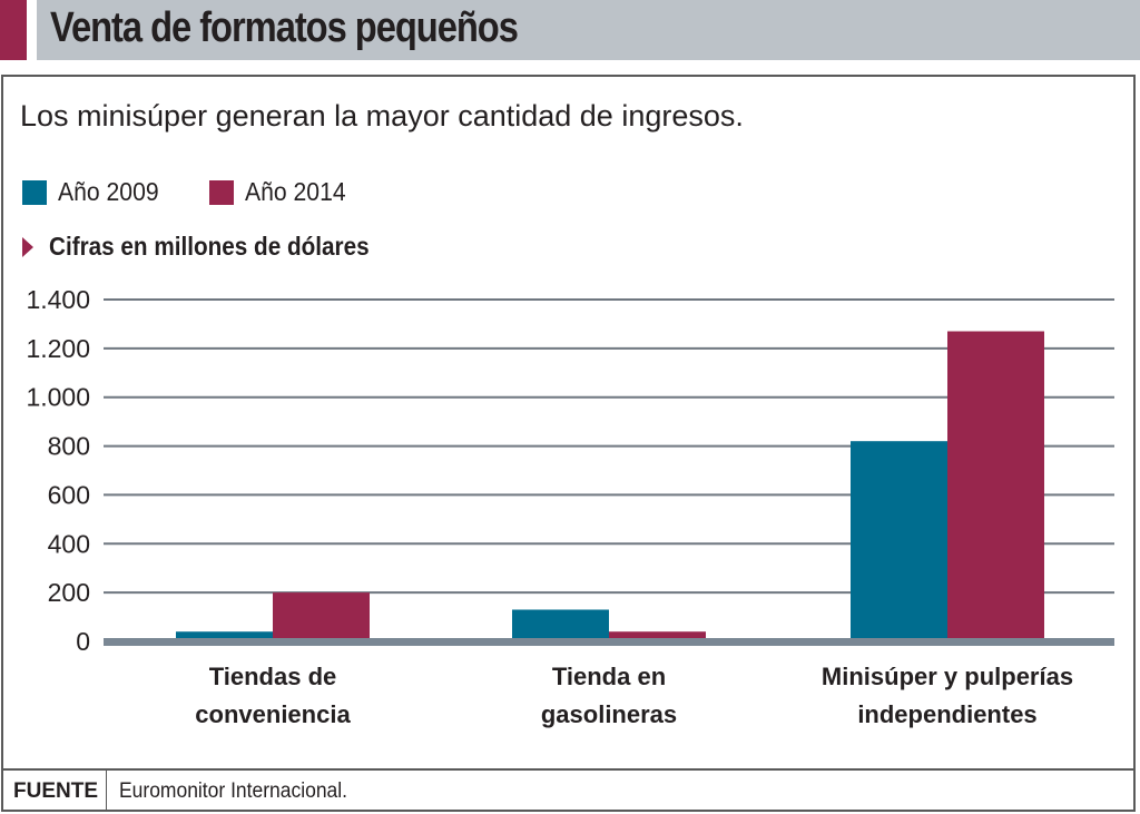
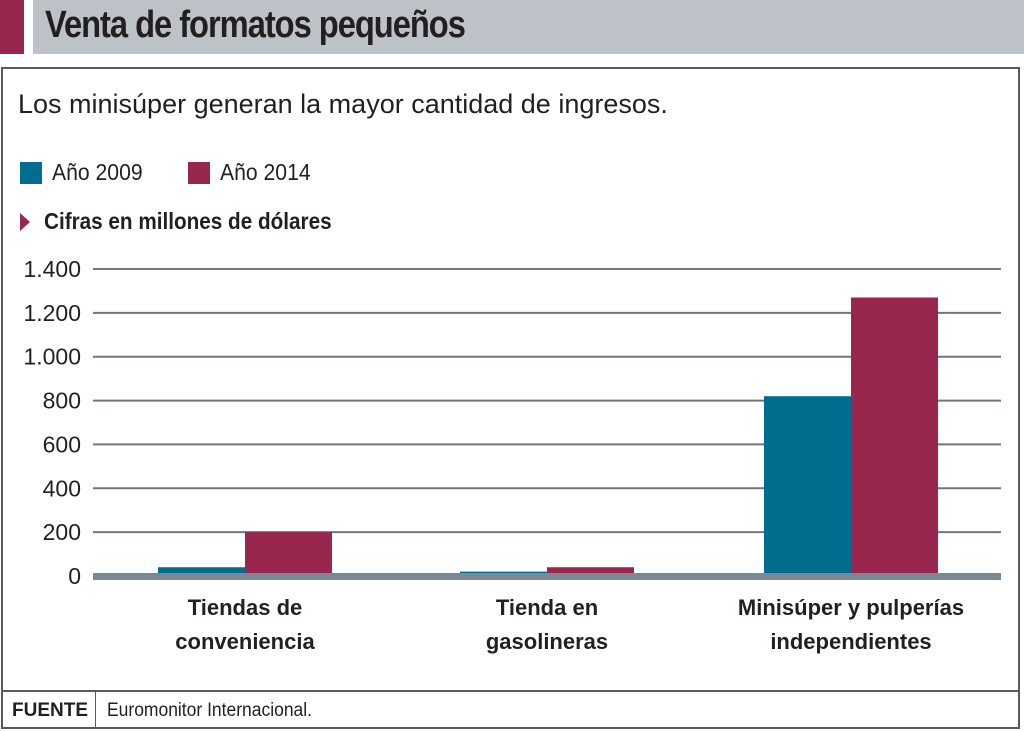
Año 2009/Tienda en gasolineras: 130 -> 20
